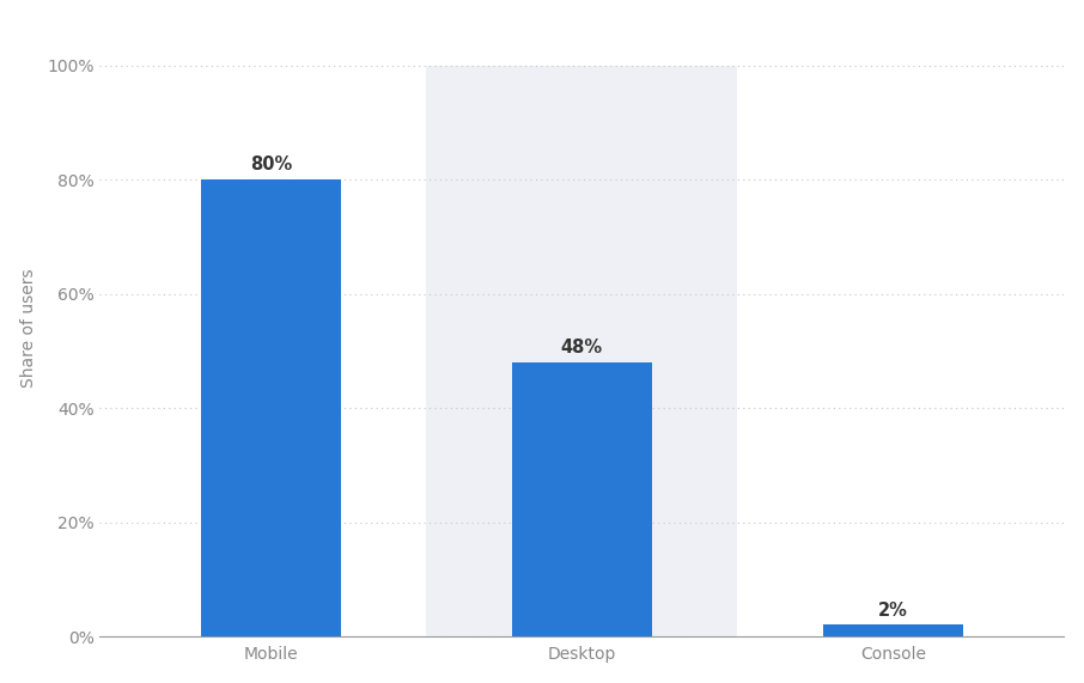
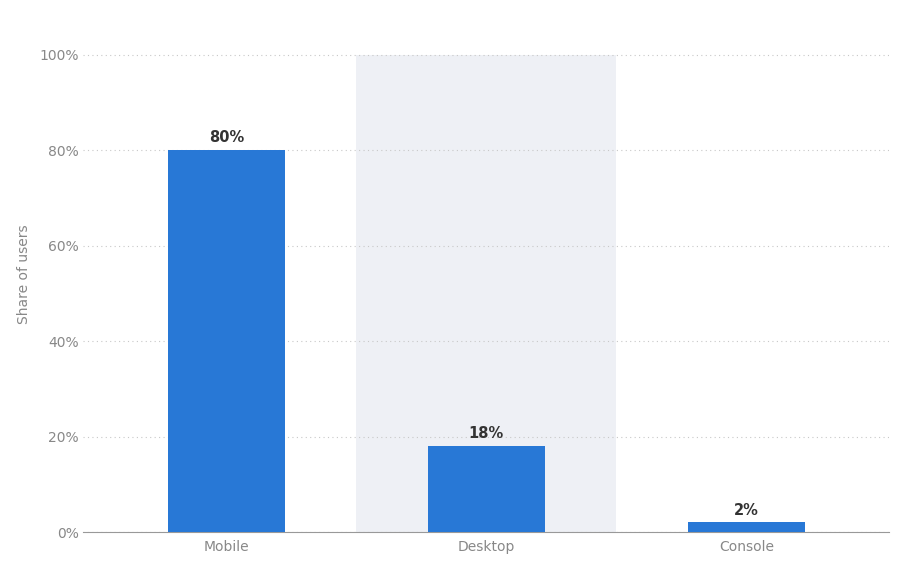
Desktop: 48% -> 18%
